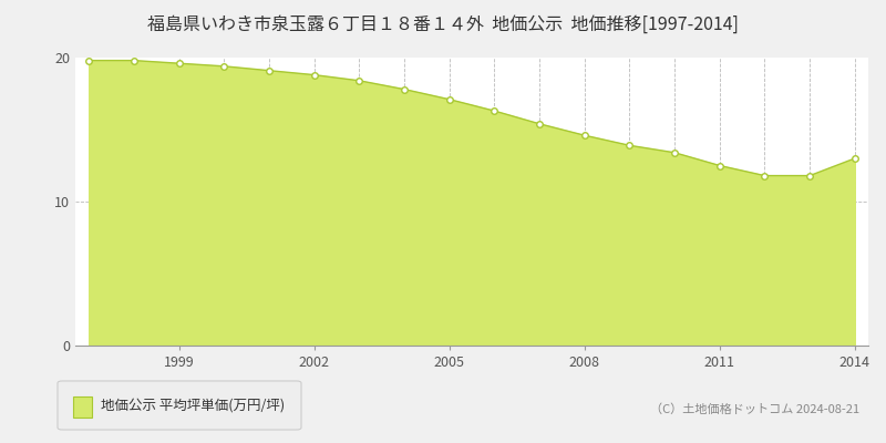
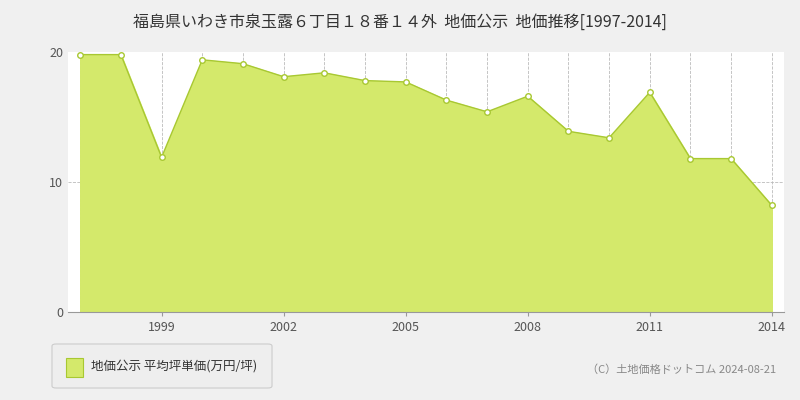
1999: 19.6 -> 11.9
2002: 18.8 -> 18.1
2005: 17.1 -> 17.7
2008: 14.6 -> 16.6
2011: 12.5 -> 16.9
2014: 13.0 -> 8.2
